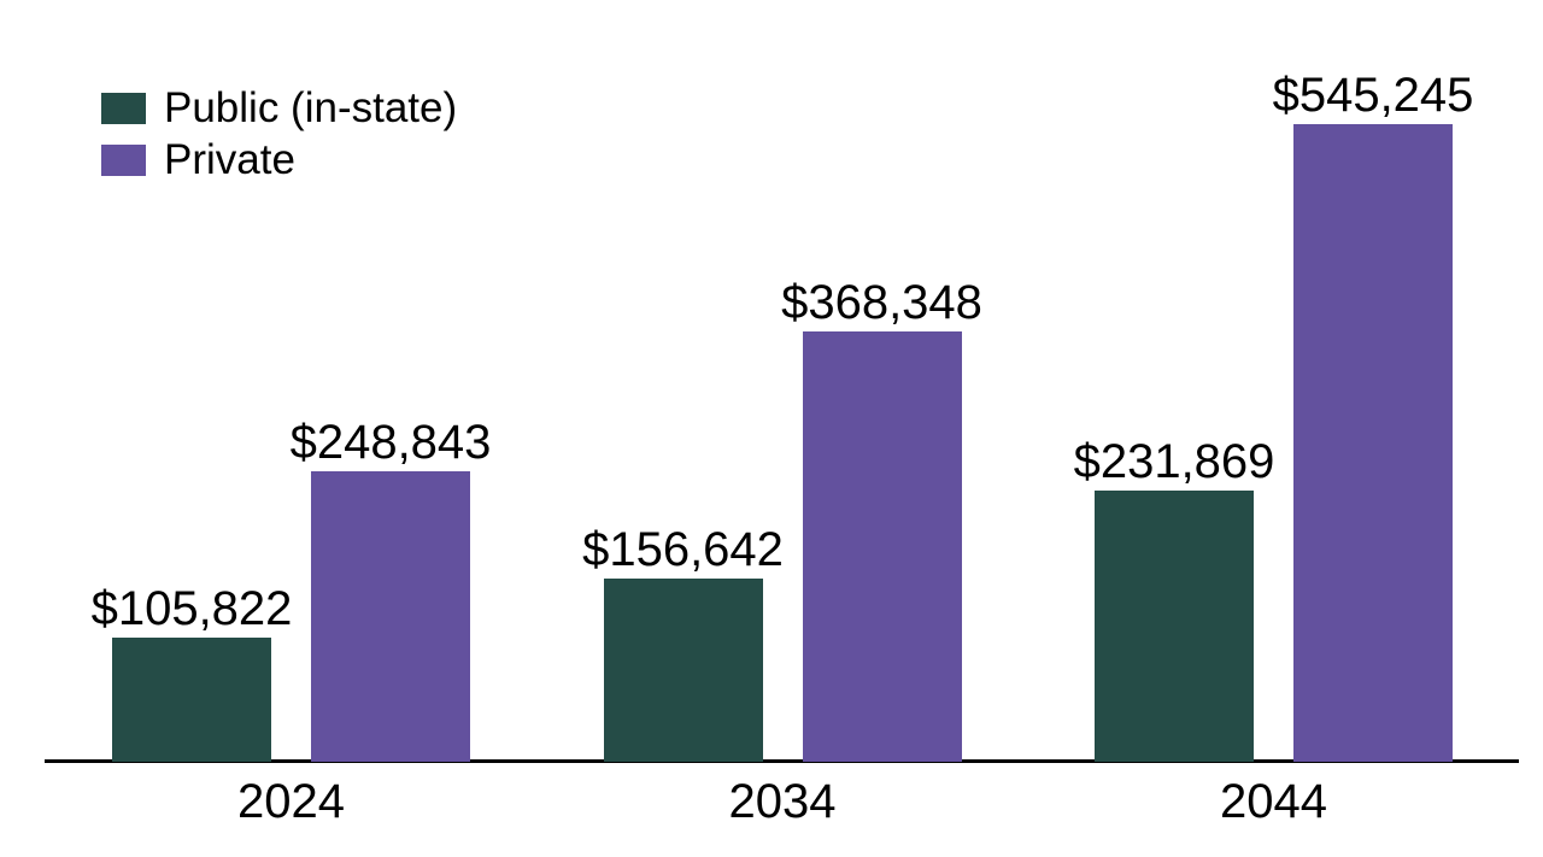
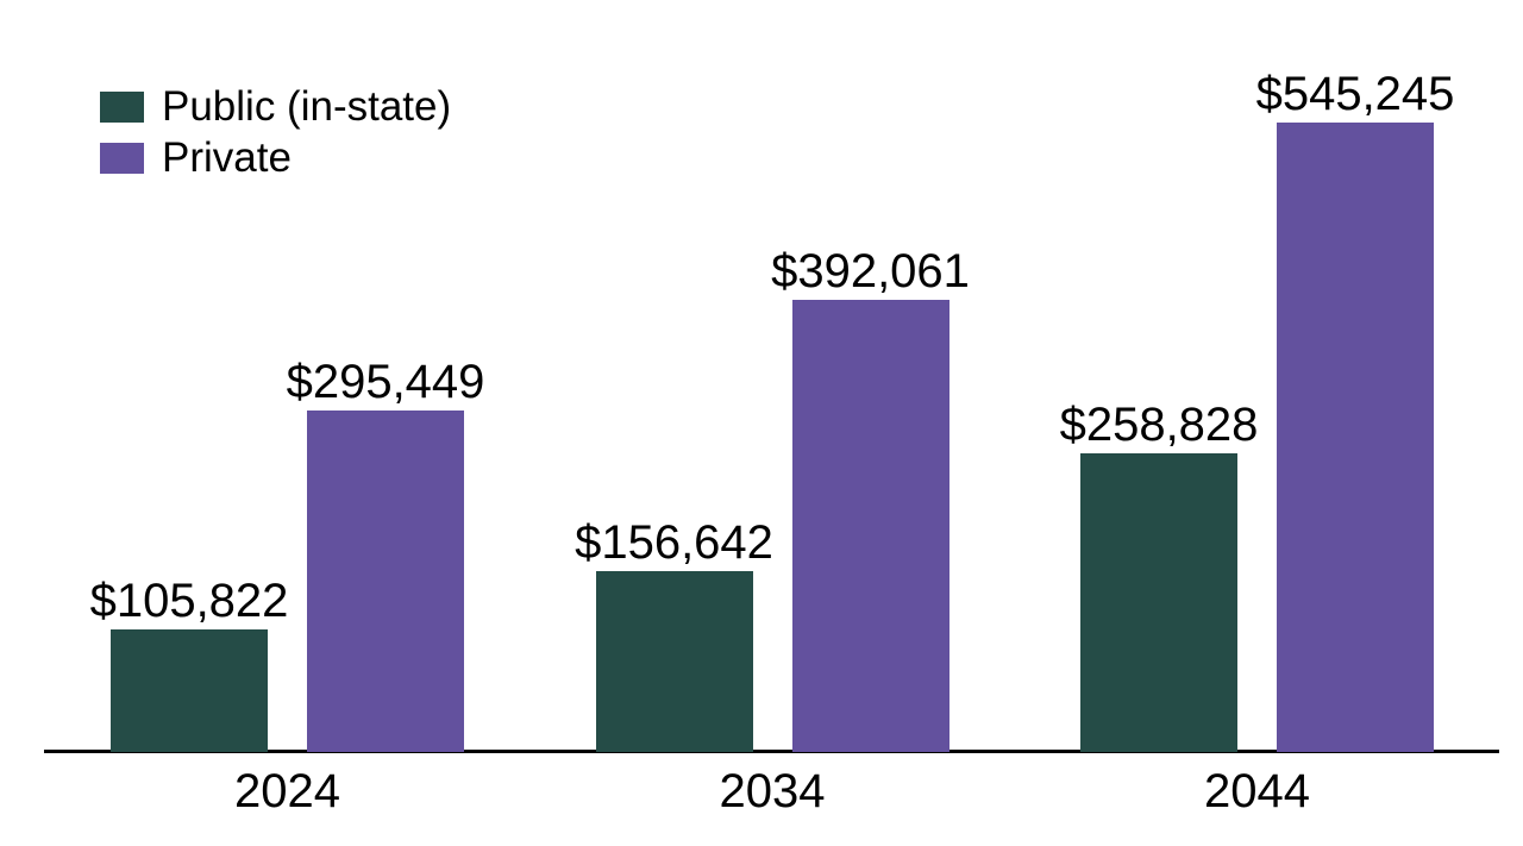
Private/2024: $248,843 -> $295,449
Private/2034: $368,348 -> $392,061
Public (in-state)/2044: $231,869 -> $258,828
